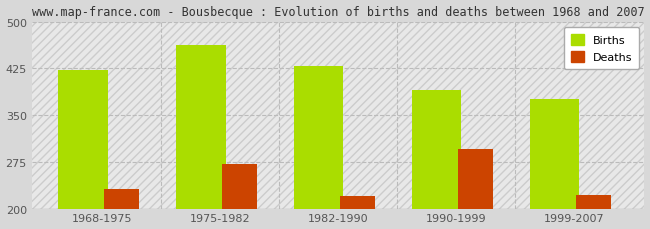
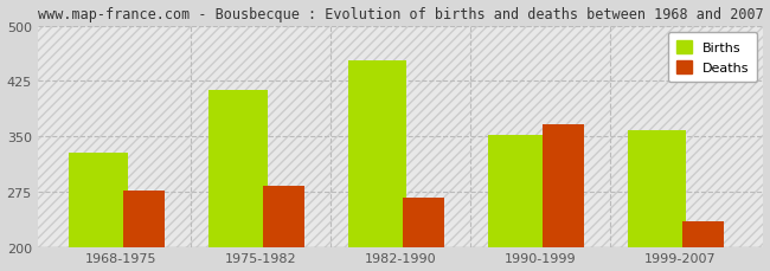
Births/1968-1975: 422 -> 328
Deaths/1968-1975: 232 -> 276
Births/1975-1982: 462 -> 412
Deaths/1975-1982: 272 -> 282
Births/1982-1990: 428 -> 452
Deaths/1982-1990: 220 -> 266
Births/1990-1999: 390 -> 352
Deaths/1990-1999: 295 -> 366
Births/1999-2007: 375 -> 358
Deaths/1999-2007: 222 -> 234
